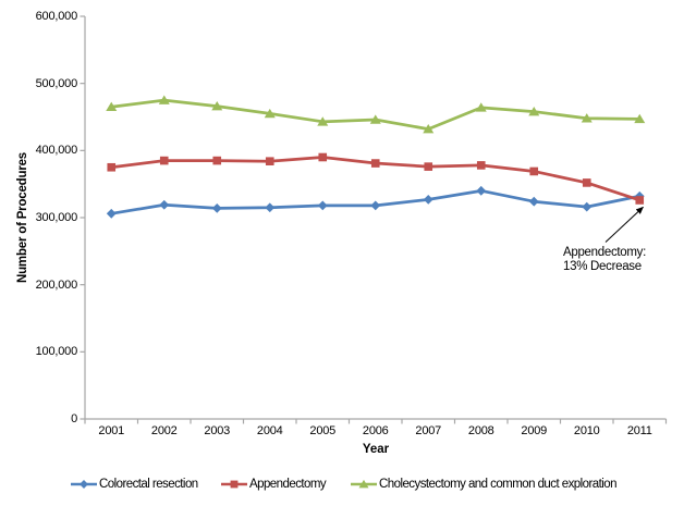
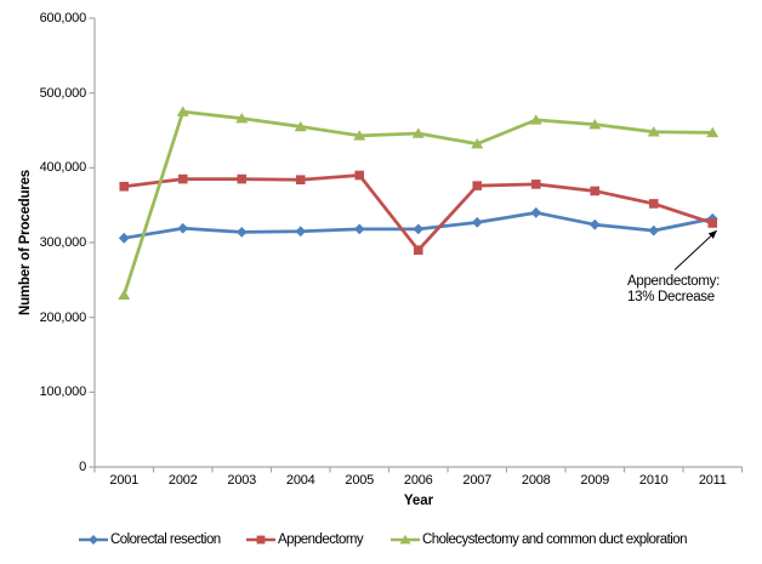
Cholecystectomy and common duct exploration/2001: 460000 -> 230000
Appendectomy/2006: 380000 -> 290000
